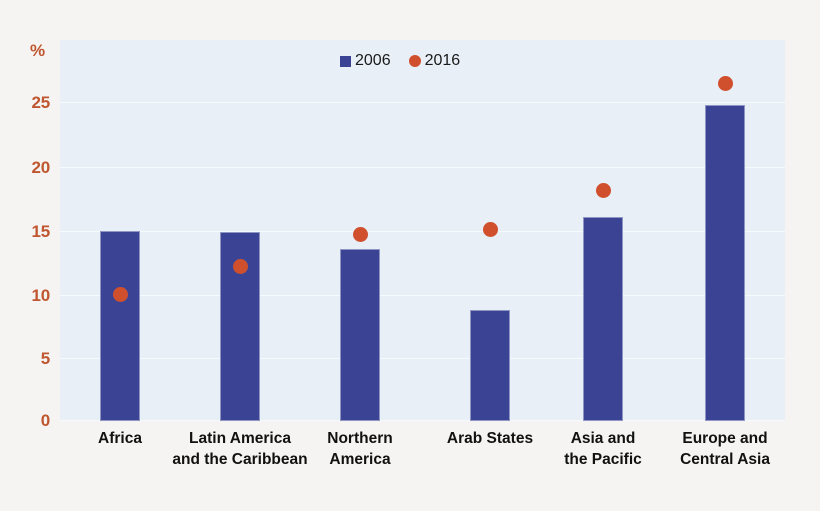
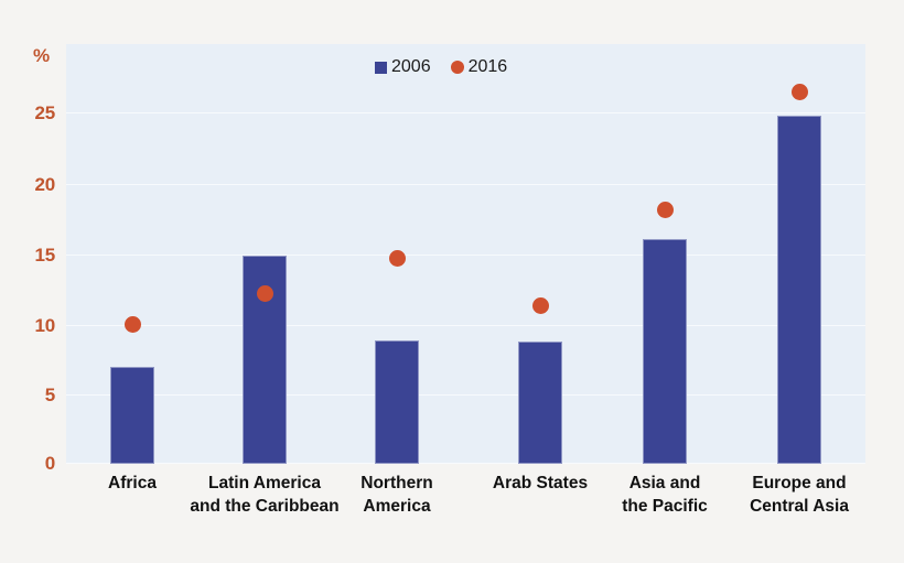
2006/Africa: 14.9 -> 6.9
2006/Northern America: 13.5 -> 8.8
2016/Arab States: 15.0 -> 11.3
